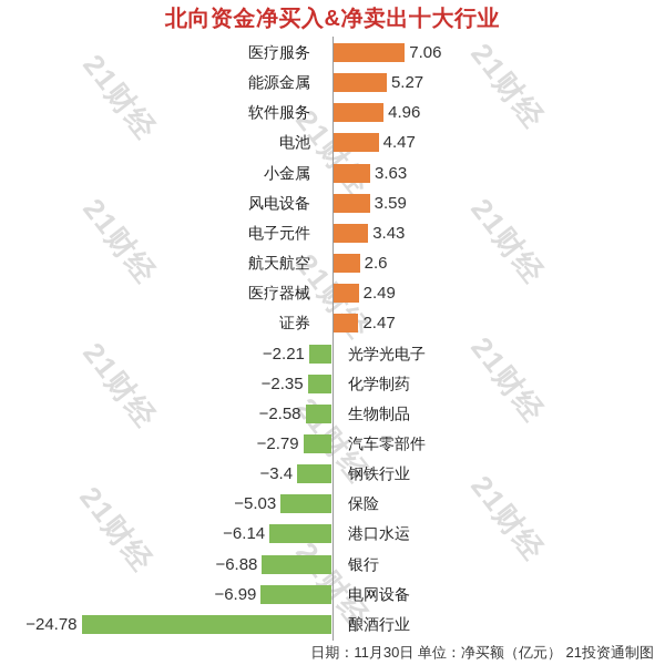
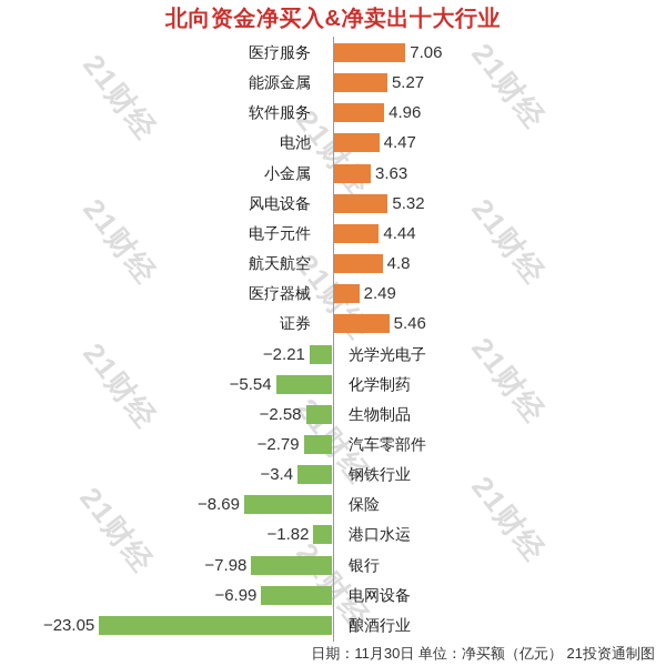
风电设备: 3.59 -> 5.32
电子元件: 3.43 -> 4.44
航天航空: 2.6 -> 4.8
证券: 2.47 -> 5.46
化学制药: −2.35 -> −5.54
保险: −5.03 -> −8.69
港口水运: −6.14 -> −1.82
银行: −6.88 -> −7.98
酿酒行业: −24.78 -> −23.05
